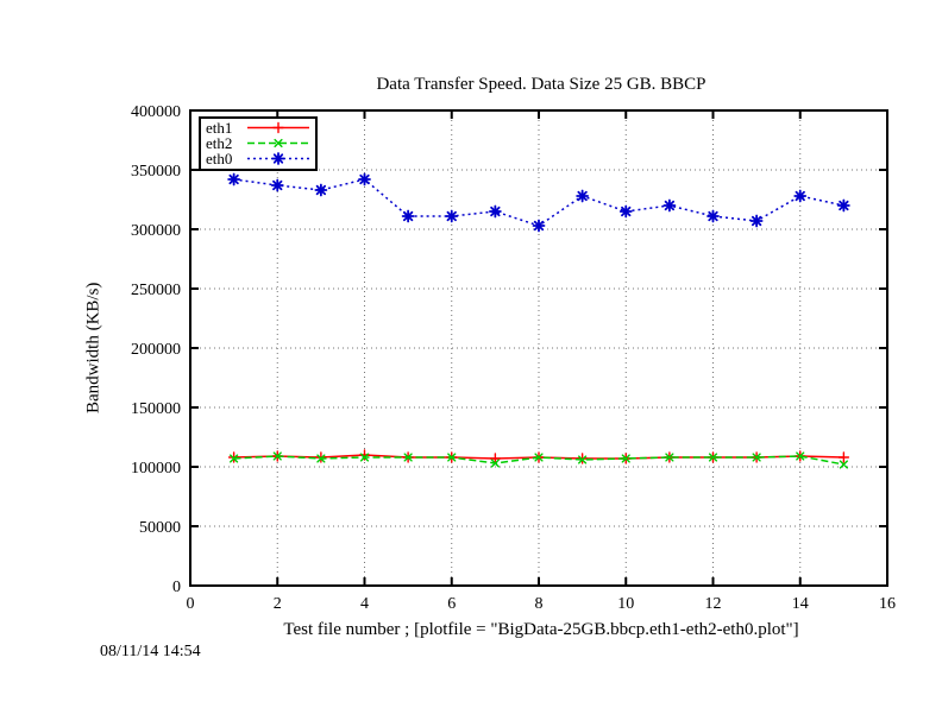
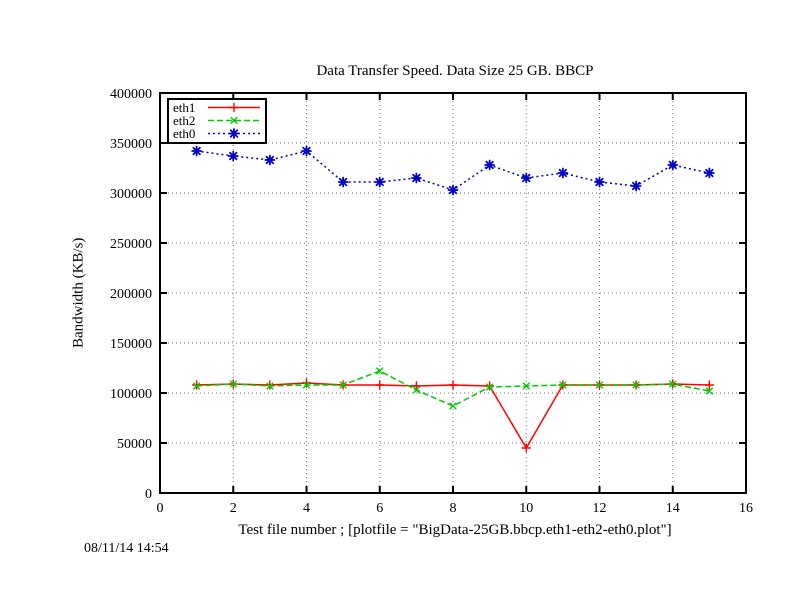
eth2/6: 108000 -> 122000
eth2/8: 108000 -> 87000
eth1/10: 107000 -> 45000
